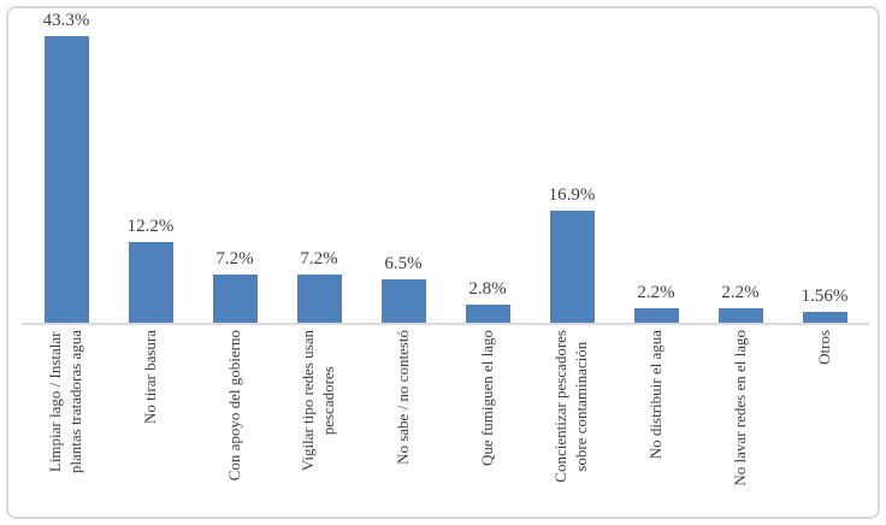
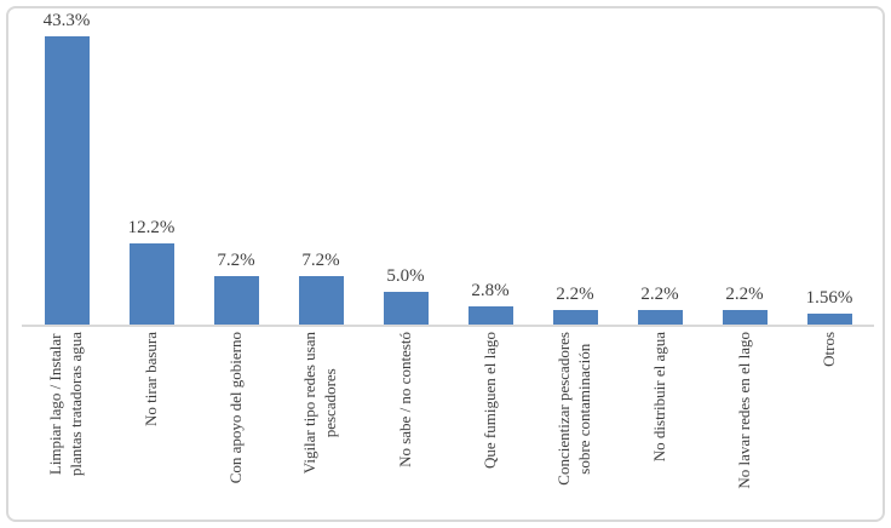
No sabe / no contestó: 6.5% -> 5.0%
Concientizar pescadores sobre contaminación: 16.9% -> 2.2%
